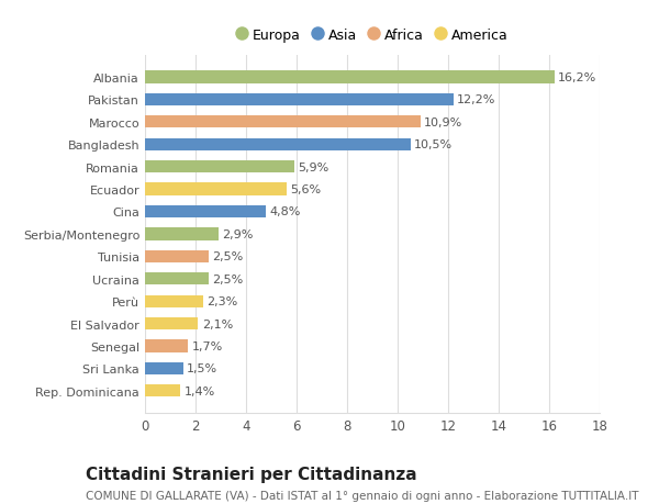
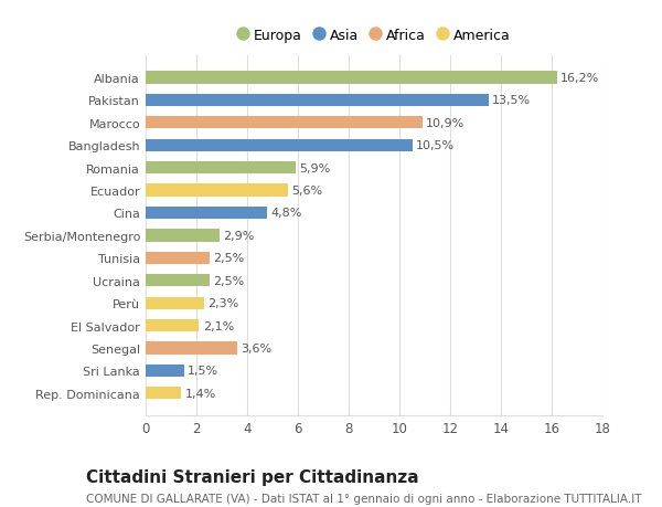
Pakistan: 12,2% -> 13,5%
Senegal: 1,7% -> 3,6%
